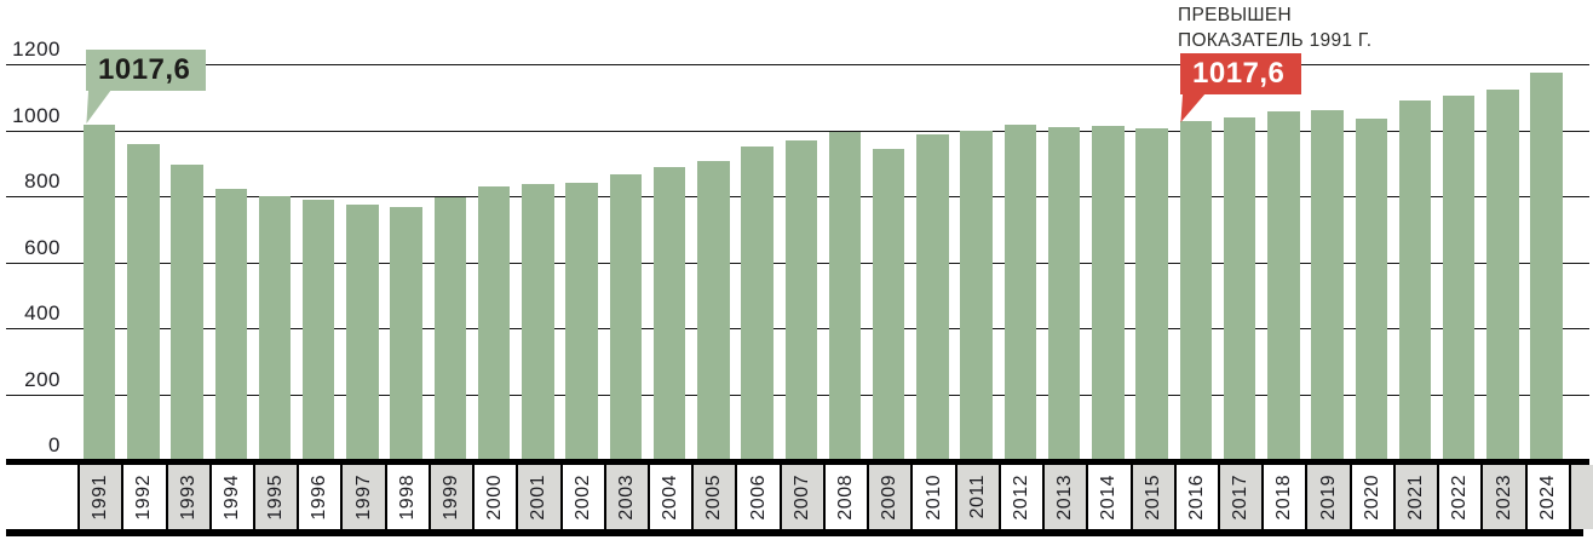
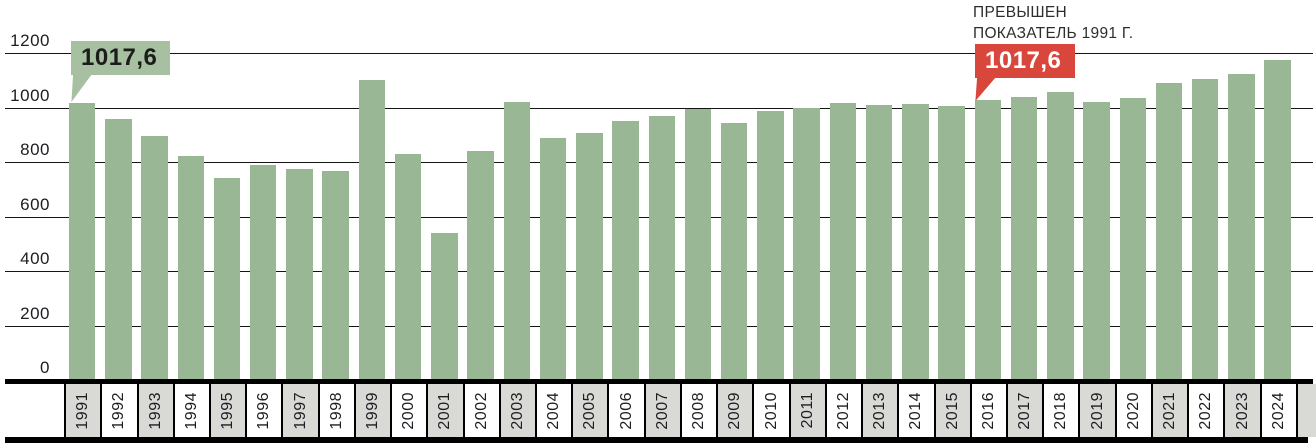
1995: 800 -> 740
1999: 800 -> 1100
2001: 840 -> 540
2003: 870 -> 1020
2019: 1060 -> 1020
